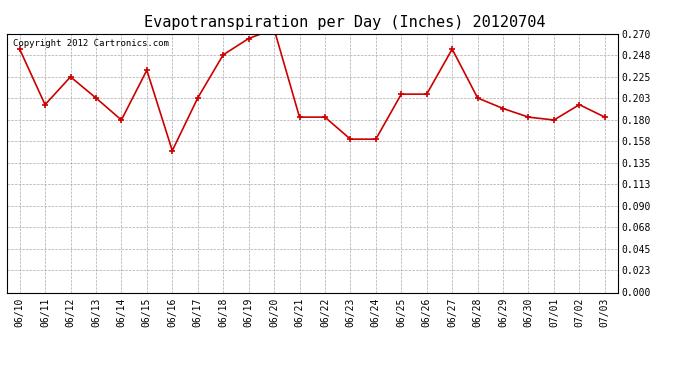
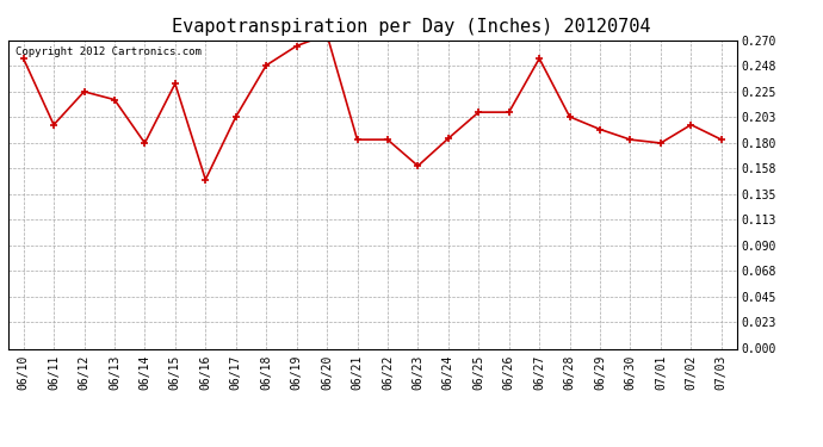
06/13: 0.203 -> 0.218
06/24: 0.160 -> 0.184
